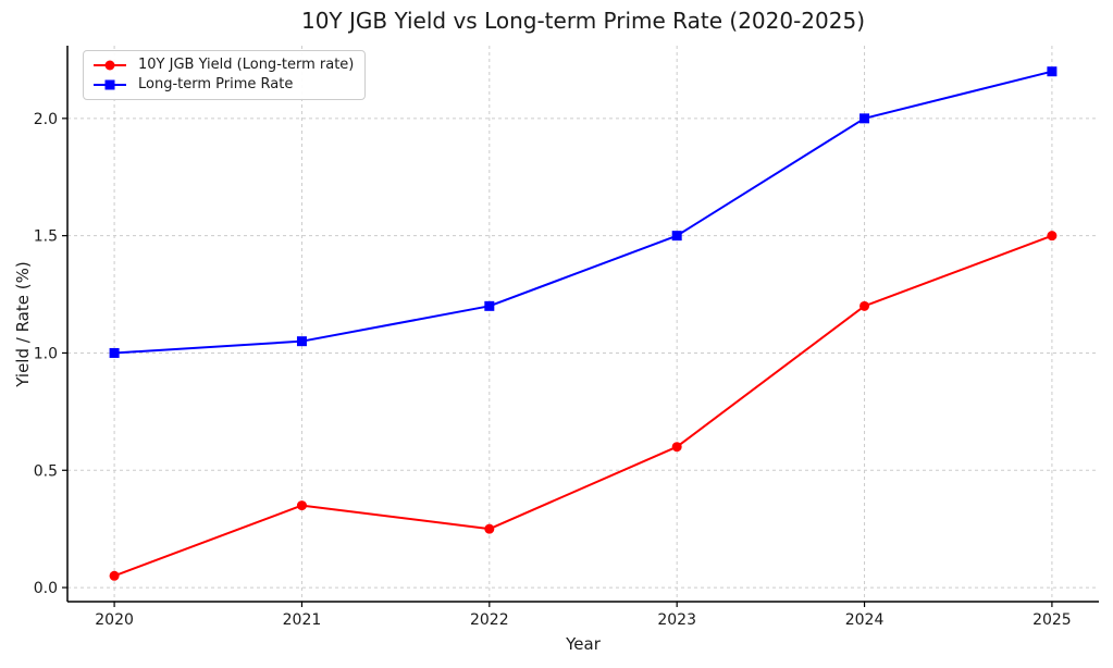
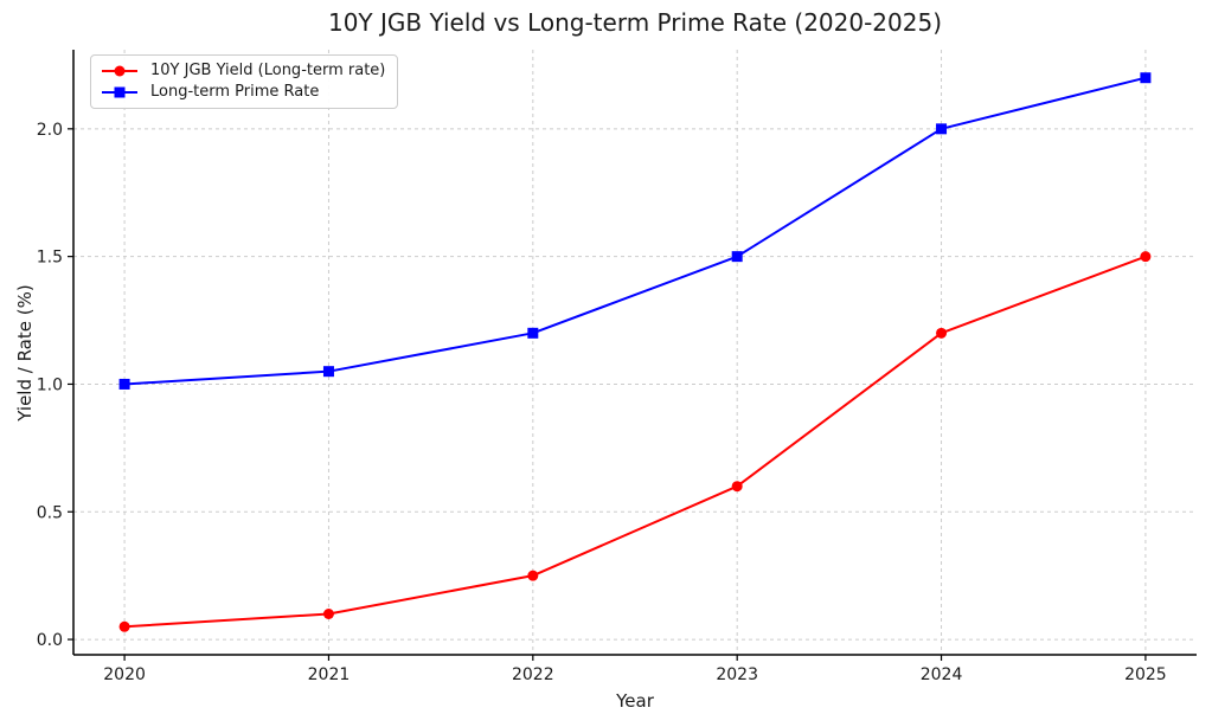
10Y JGB Yield (Long-term rate)/2021: 0.35 -> 0.10
